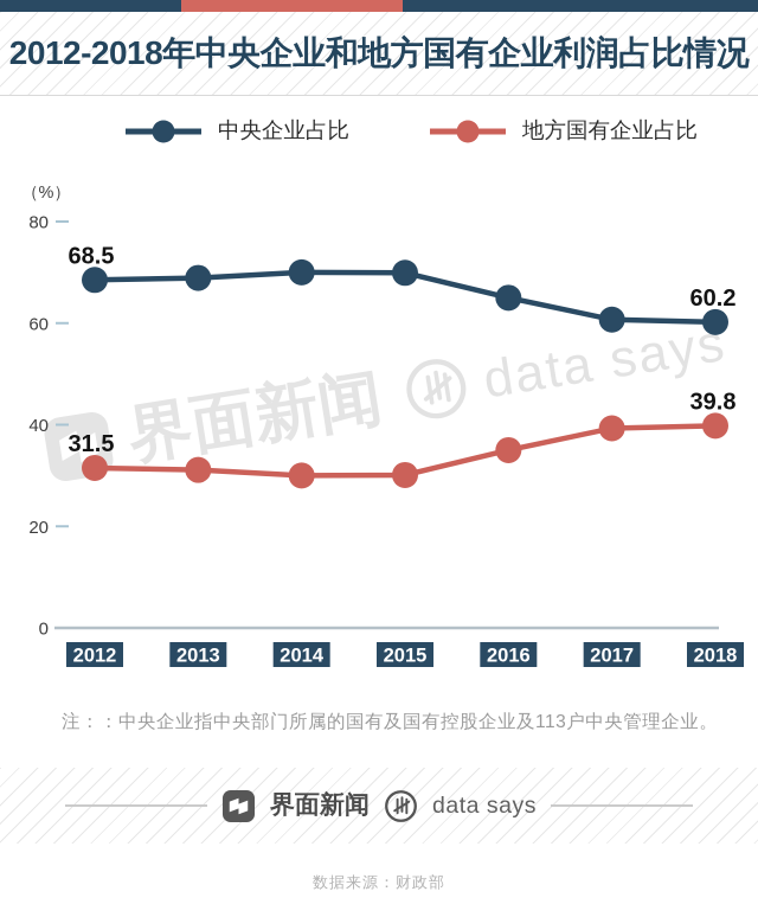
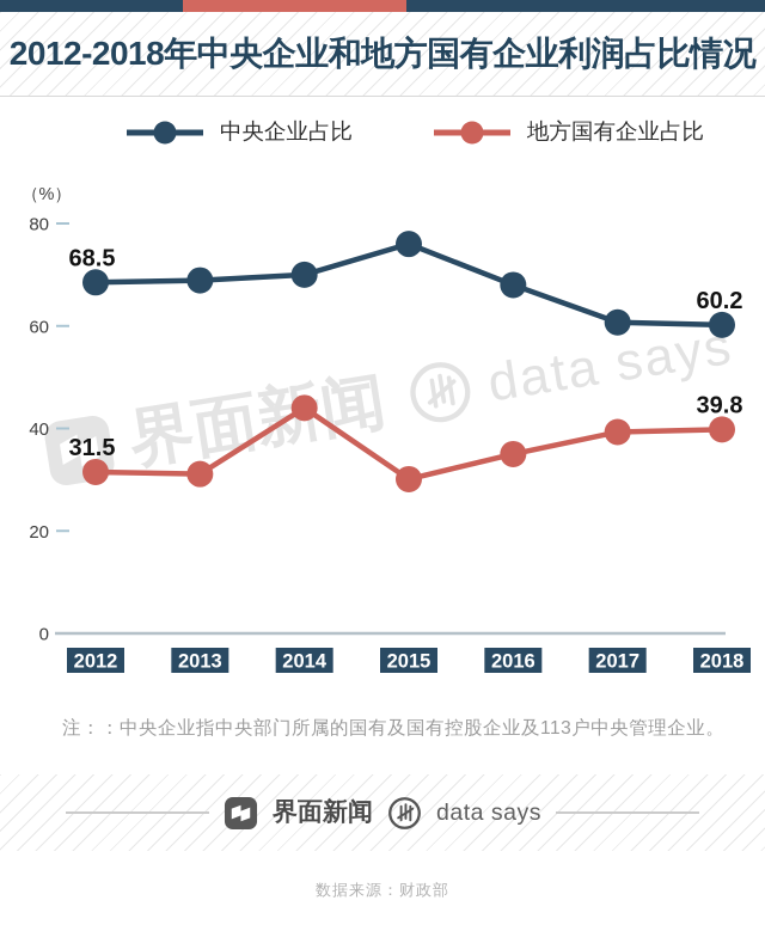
地方国有企业占比/2014: 30 -> 44
中央企业占比/2015: 70 -> 76
中央企业占比/2016: 65 -> 68
